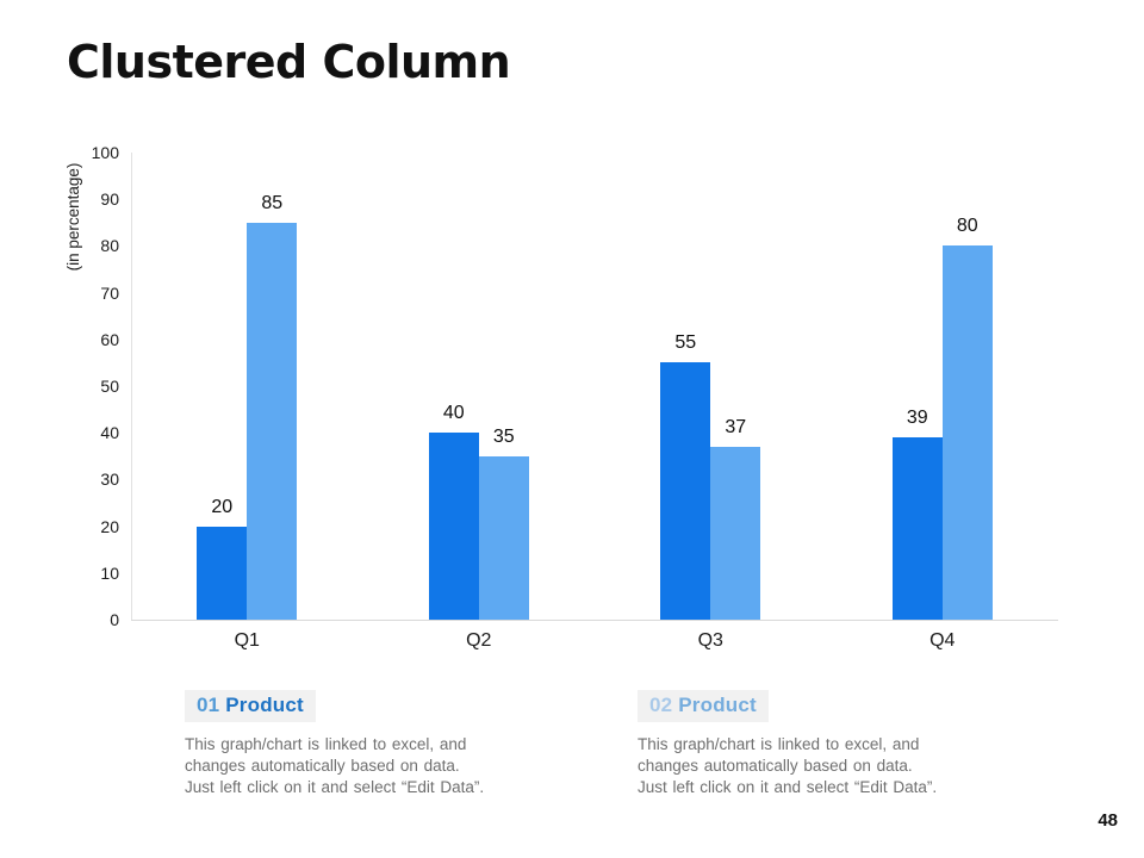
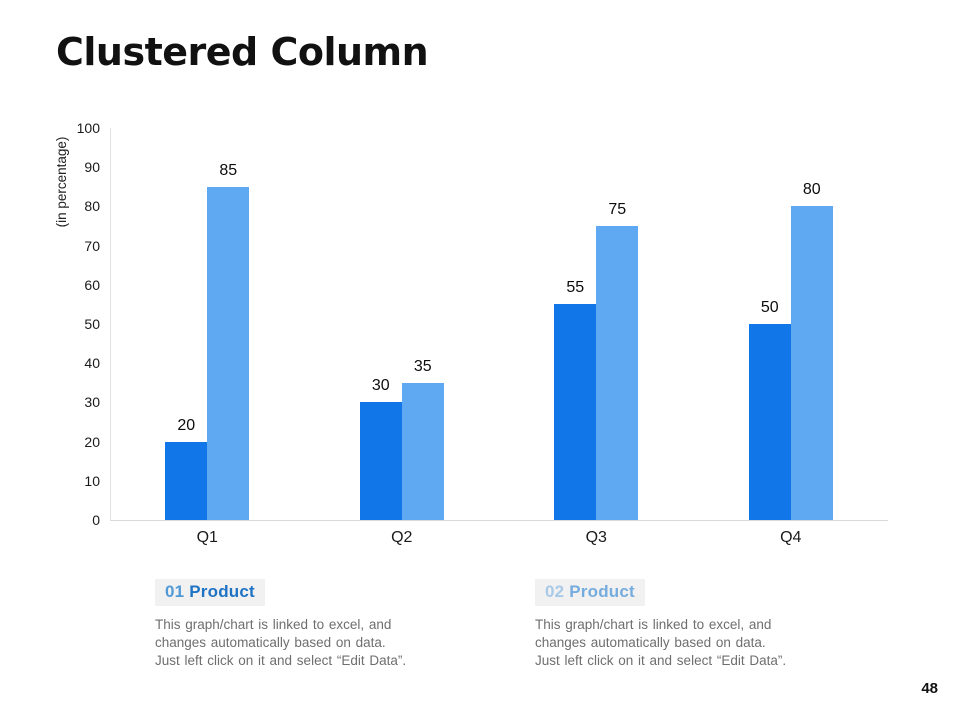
01 Product/Q2: 40 -> 30
02 Product/Q3: 37 -> 75
01 Product/Q4: 39 -> 50
